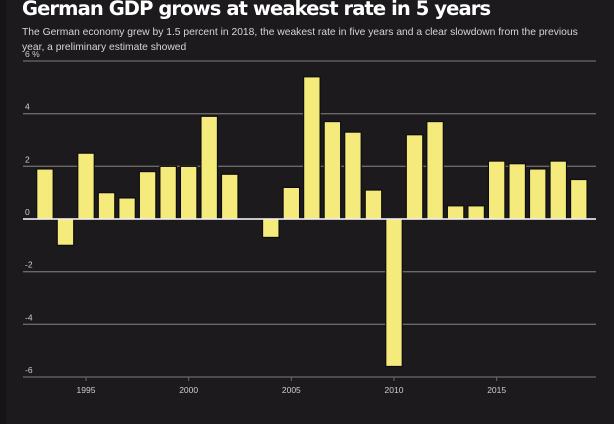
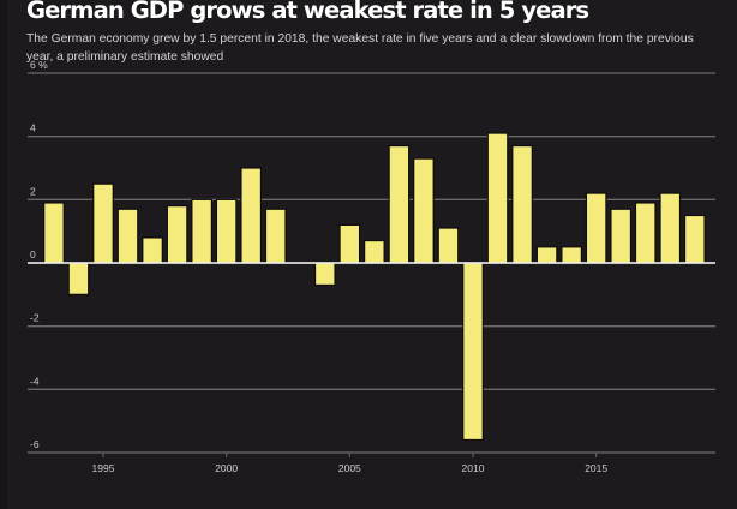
1995: 1.0% -> 1.7%
2000: 3.9% -> 3.0%
2005: 5.4% -> 0.7%
2010: 3.2% -> 4.1%
2015: 2.1% -> 1.7%
